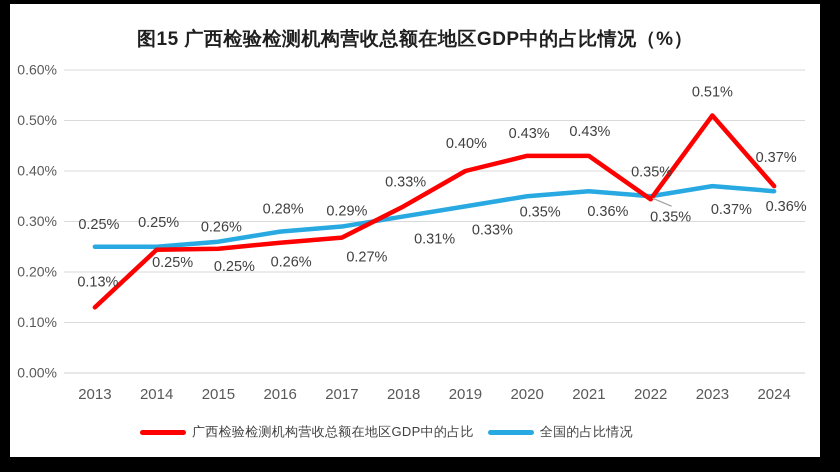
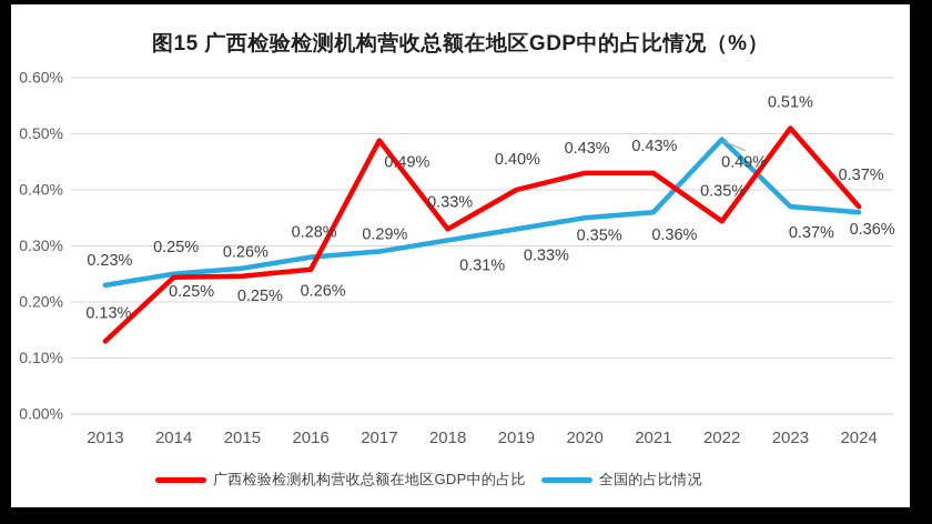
全国的占比情况/2013: 0.25% -> 0.23%
广西检验检测机构营收总额在地区GDP中的占比/2017: 0.27% -> 0.49%
全国的占比情况/2022: 0.35% -> 0.49%
